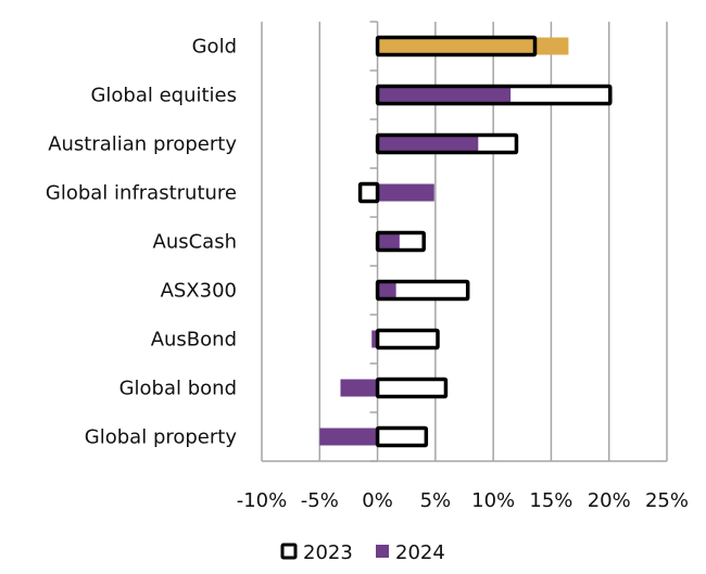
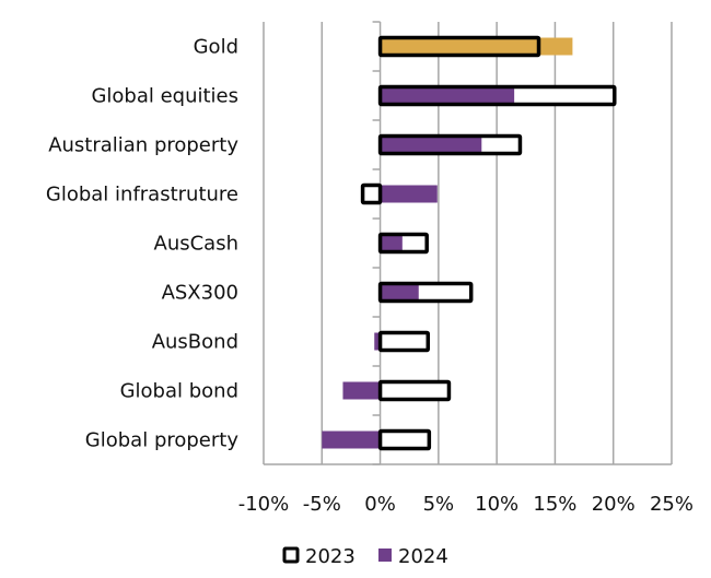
2024/ASX300: 1.6% -> 3.3%
2023/AusBond: 5.2% -> 4.1%
